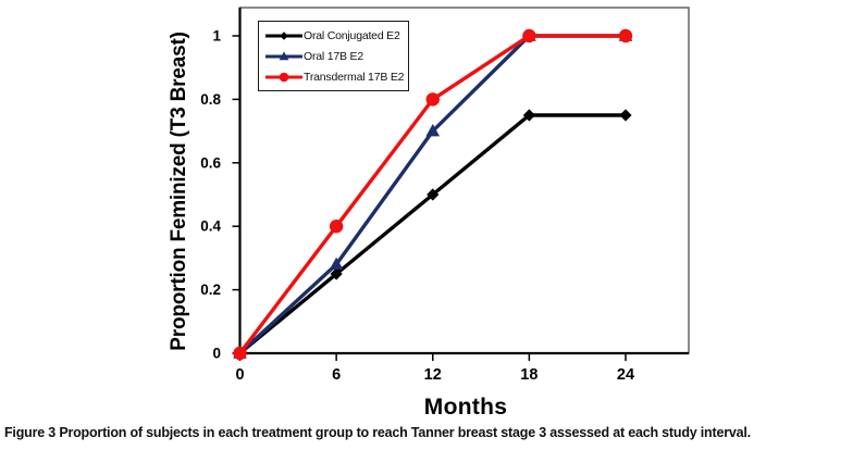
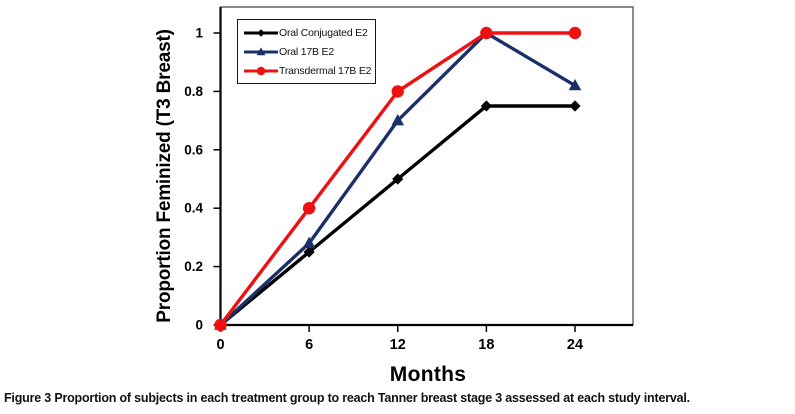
Oral 17B E2/24: 1.00 -> 0.82
